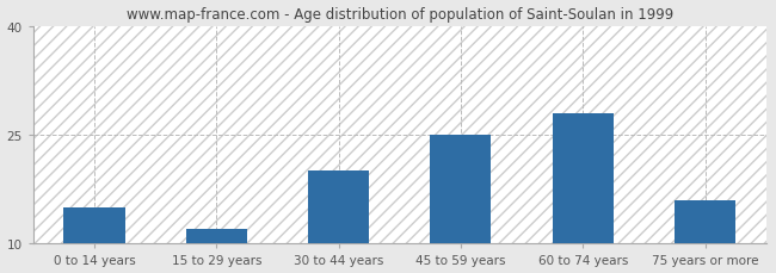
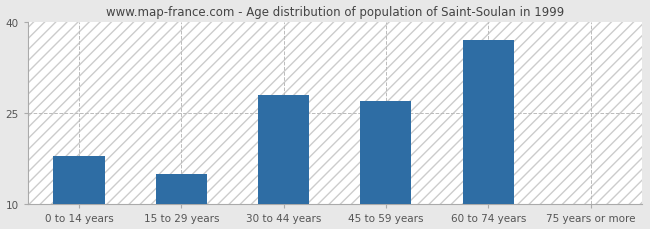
0 to 14 years: 15 -> 18
15 to 29 years: 12 -> 15
30 to 44 years: 20 -> 28
45 to 59 years: 25 -> 27
60 to 74 years: 28 -> 37
75 years or more: 16 -> 10
